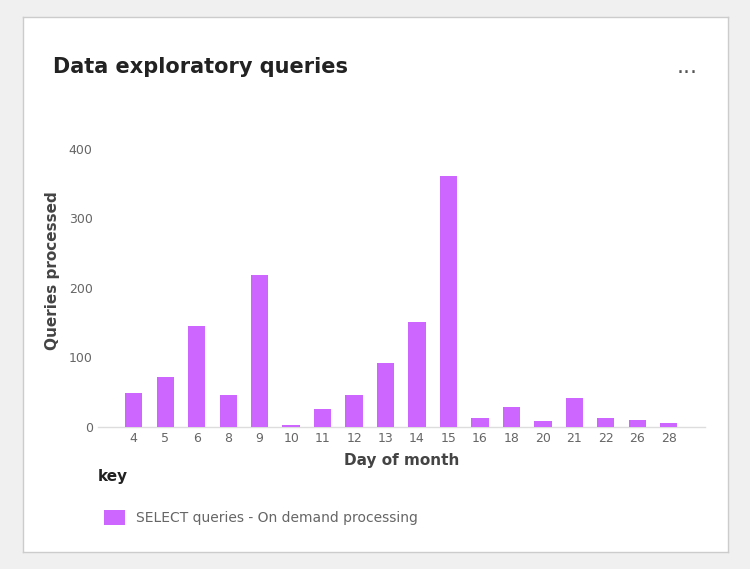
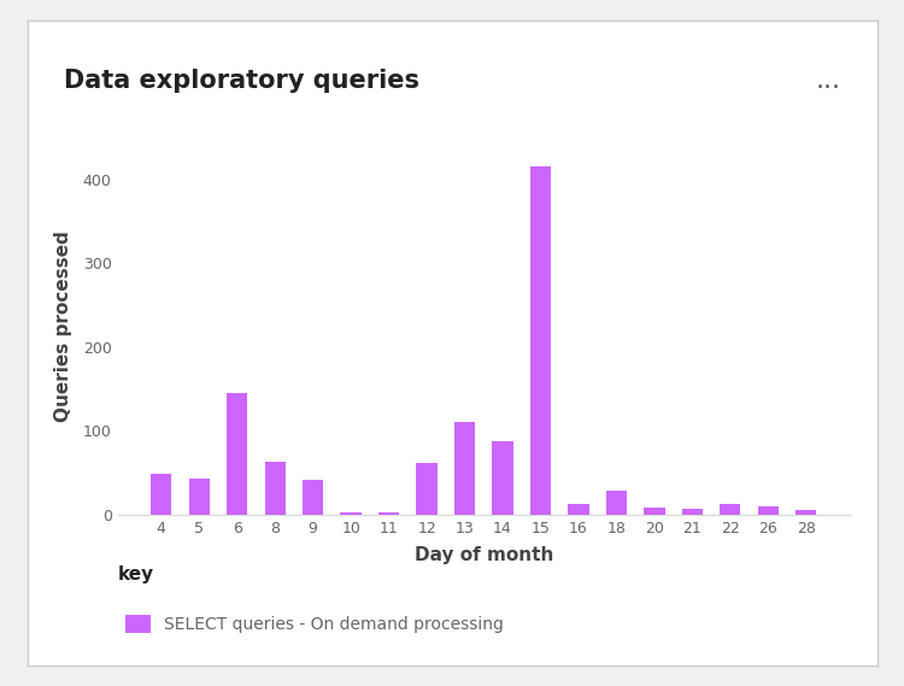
5: 72 -> 43
8: 46 -> 63
9: 218 -> 42
11: 26 -> 2
12: 46 -> 62
13: 92 -> 110
14: 150 -> 88
15: 360 -> 415
21: 42 -> 7
